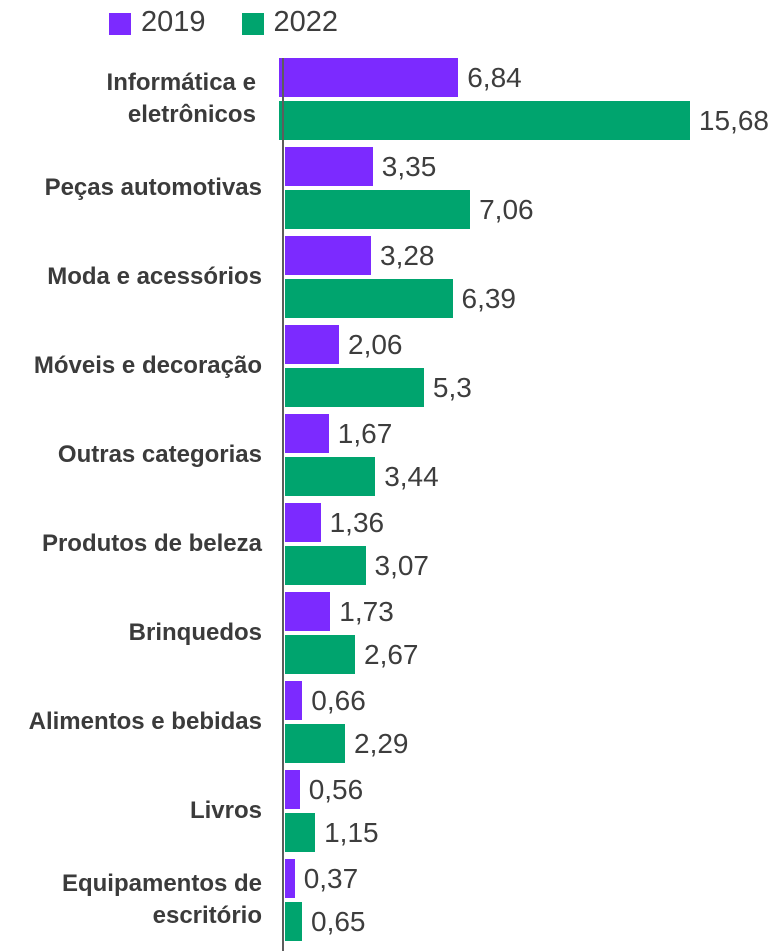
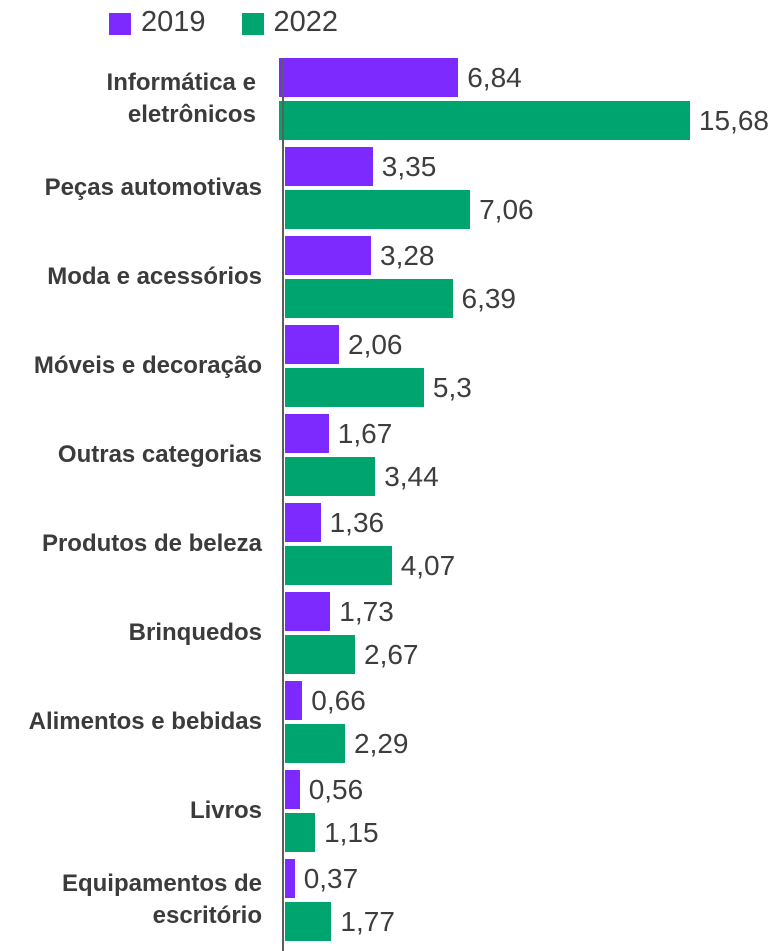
2022/Produtos de beleza: 3,07 -> 4,07
2022/Equipamentos de escritório: 0,65 -> 1,77
